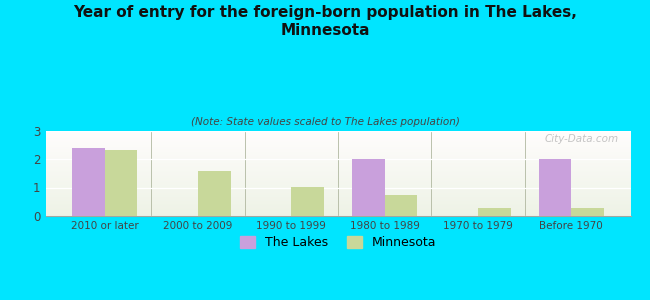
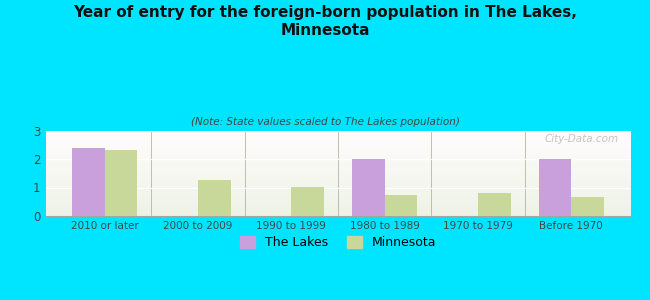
Minnesota/2000 to 2009: 1.58 -> 1.25
Minnesota/1970 to 1979: 0.28 -> 0.80
Minnesota/Before 1970: 0.28 -> 0.65
